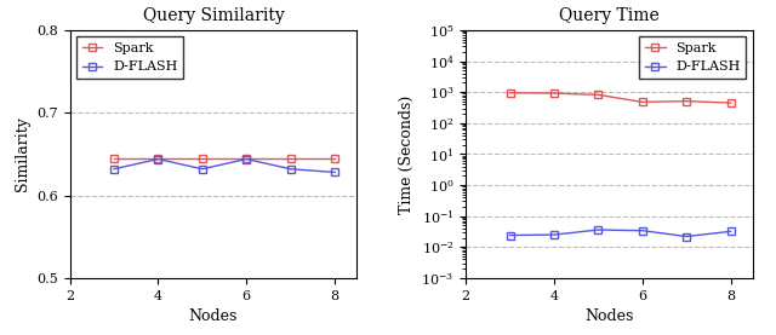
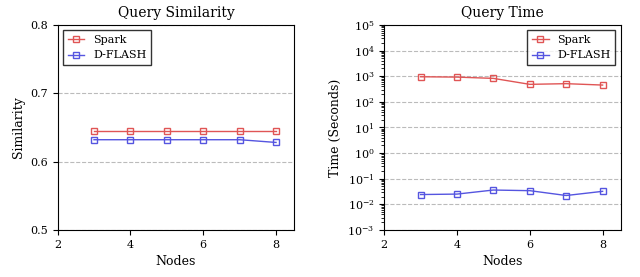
Query Similarity/D-FLASH/4: 0.644 -> 0.632
Query Similarity/D-FLASH/6: 0.644 -> 0.632
